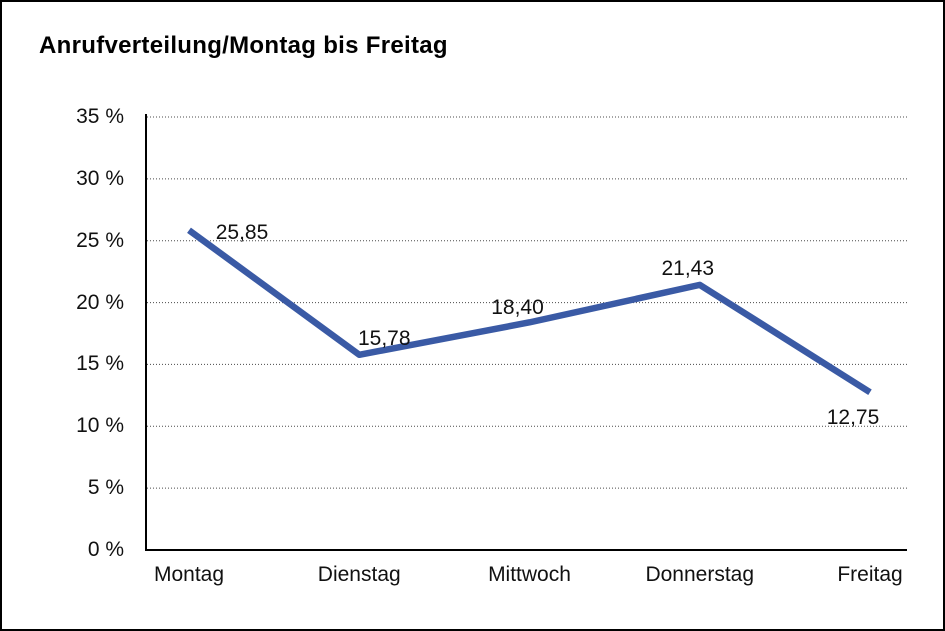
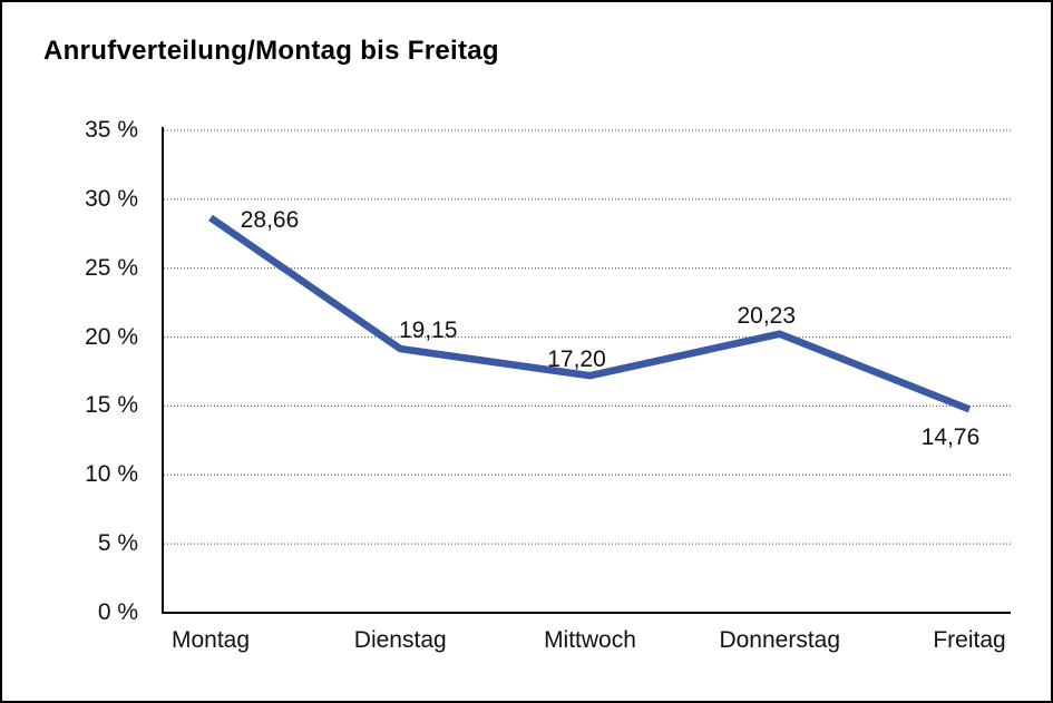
Montag: 25,85 -> 28,66
Dienstag: 15,78 -> 19,15
Mittwoch: 18,40 -> 17,20
Donnerstag: 21,43 -> 20,23
Freitag: 12,75 -> 14,76
